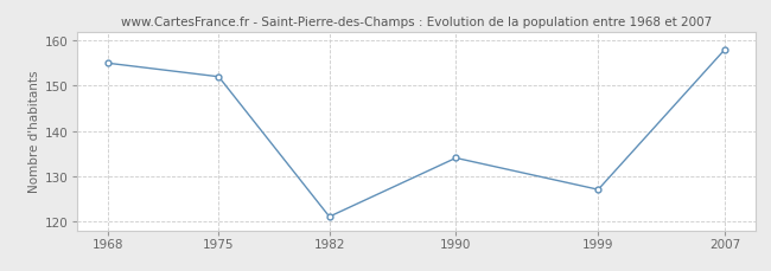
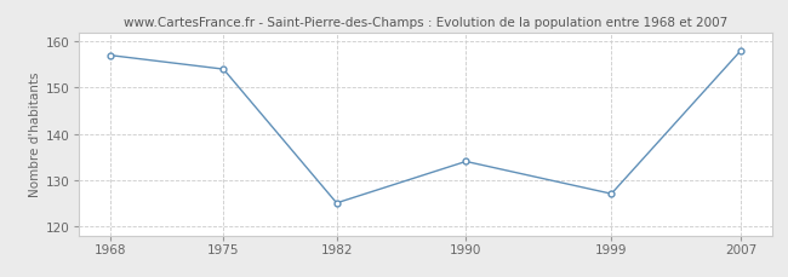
1968: 155 -> 157
1975: 152 -> 154
1982: 121 -> 125
